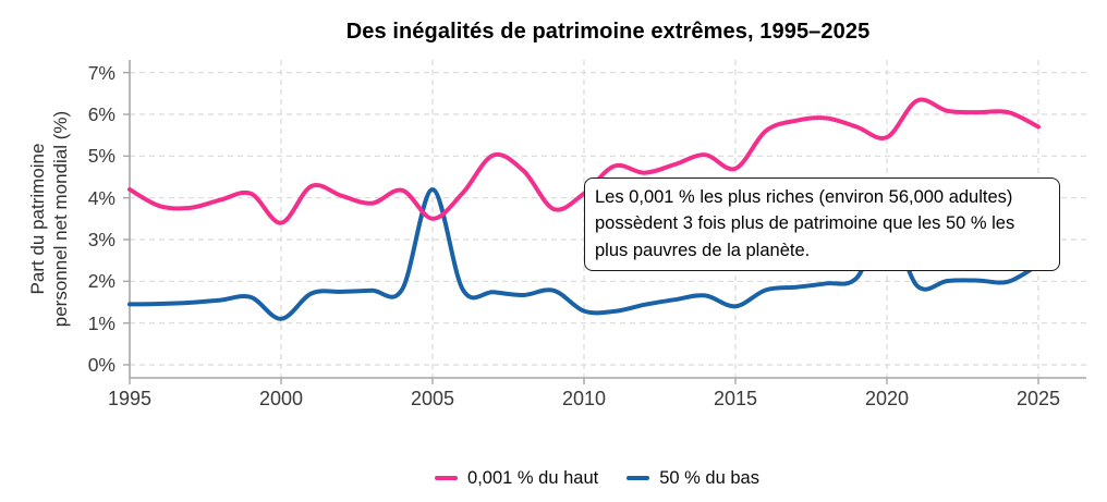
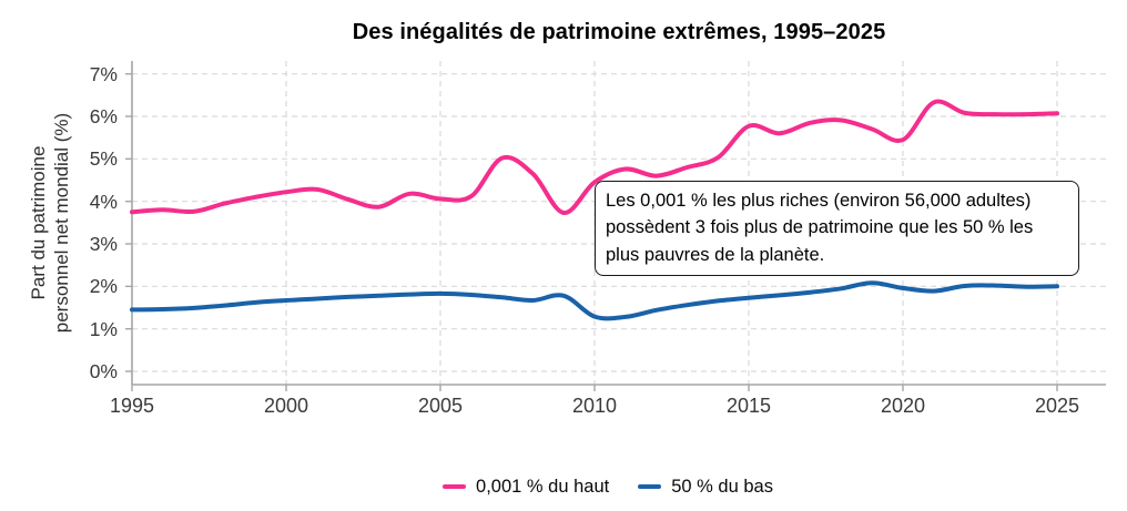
0,001 % du haut/1995: 4.2% -> 3.8%
0,001 % du haut/2000: 3.4% -> 4.2%
50 % du bas/2000: 1.1% -> 1.7%
0,001 % du haut/2005: 3.5% -> 4.1%
50 % du bas/2005: 4.2% -> 1.8%
0,001 % du haut/2010: 4.1% -> 4.5%
0,001 % du haut/2015: 4.7% -> 5.8%
50 % du bas/2015: 1.4% -> 1.7%
50 % du bas/2020: 3.4% -> 2.0%
0,001 % du haut/2025: 5.7% -> 6.1%
50 % du bas/2025: 2.4% -> 2.0%
